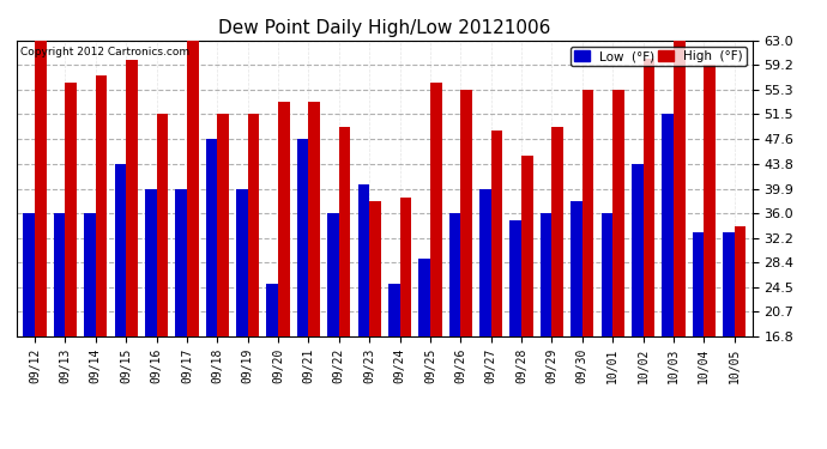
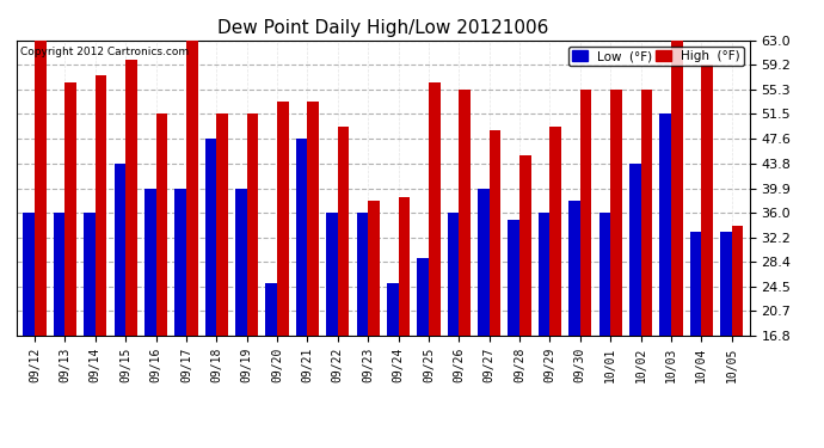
Low (°F)/09/23: 40.6 -> 36.0
High (°F)/10/02: 60.2 -> 55.3
